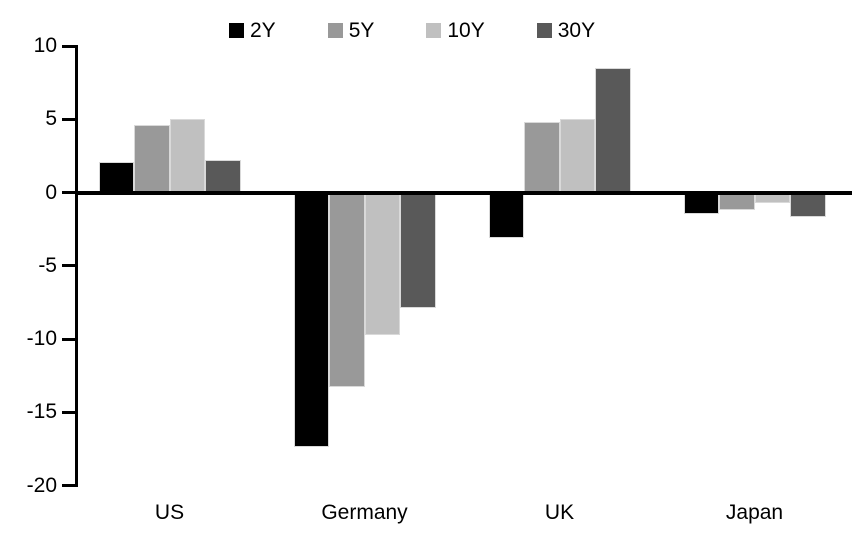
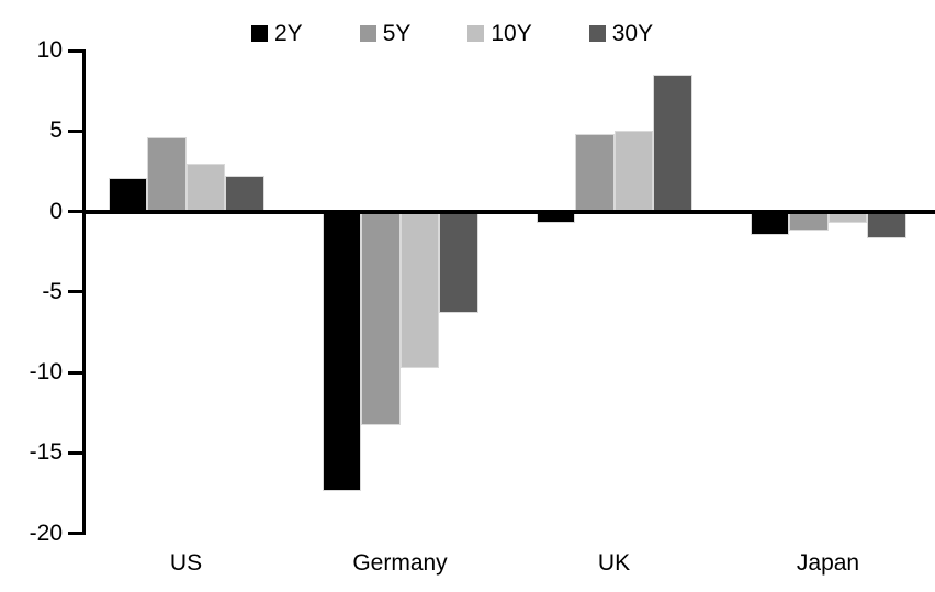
10Y/US: 5.0 -> 3.0
30Y/Germany: -7.9 -> -6.3
2Y/UK: -3.1 -> -0.7
